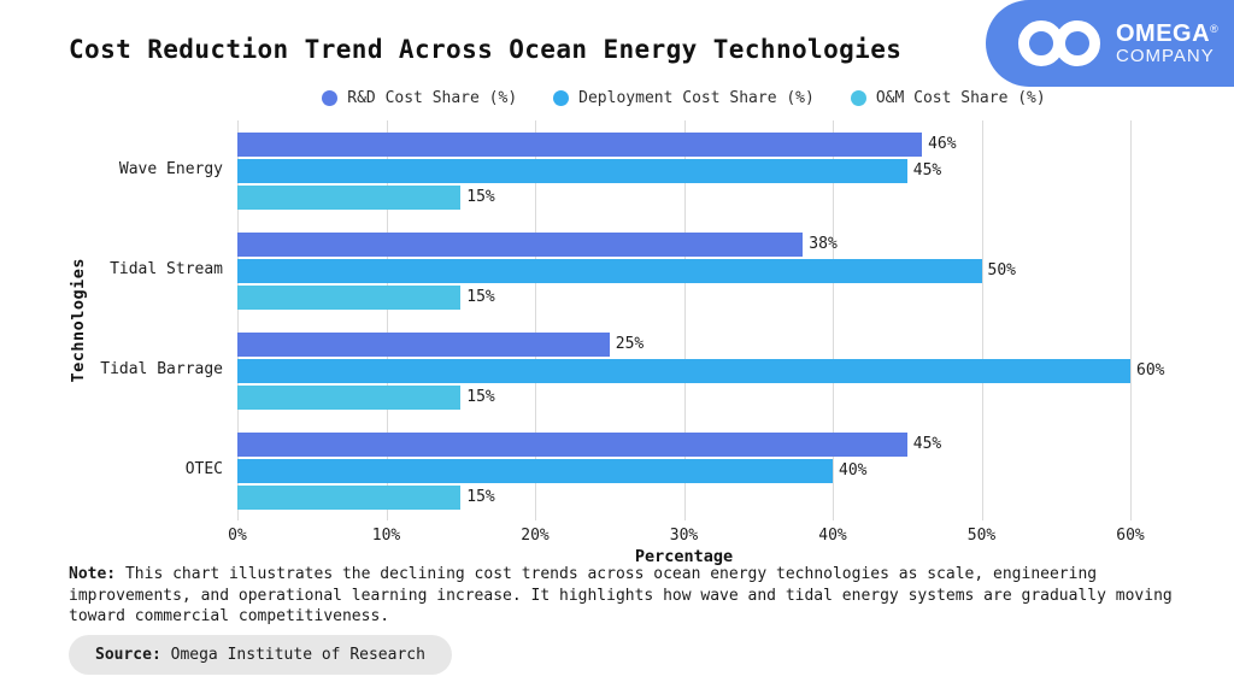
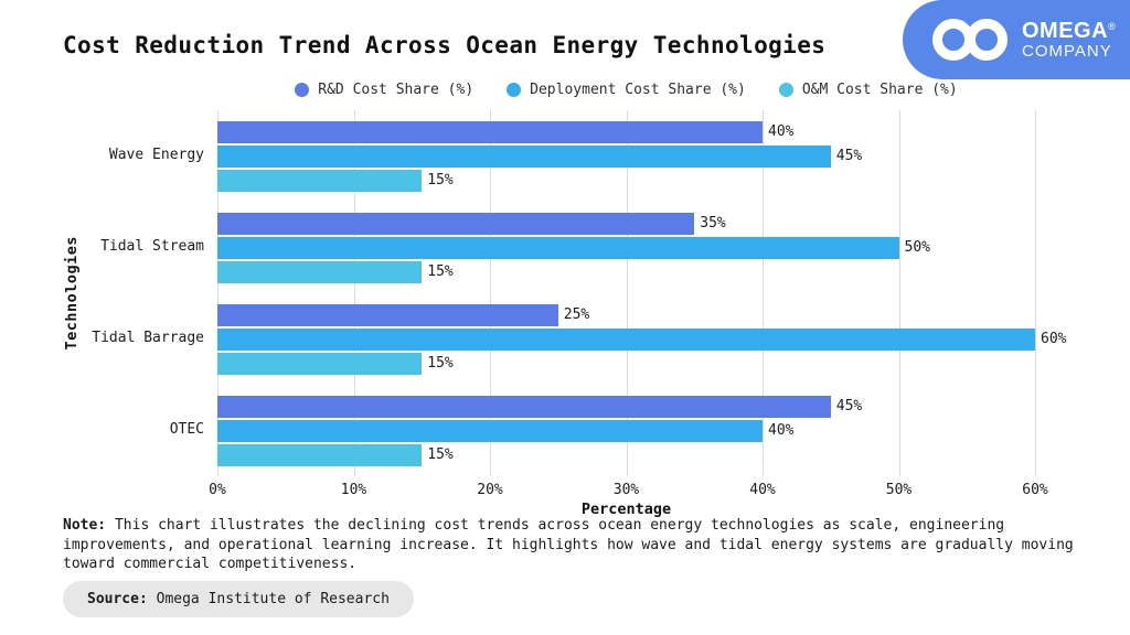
R&D Cost Share (%)/Wave Energy: 46% -> 40%
R&D Cost Share (%)/Tidal Stream: 38% -> 35%
